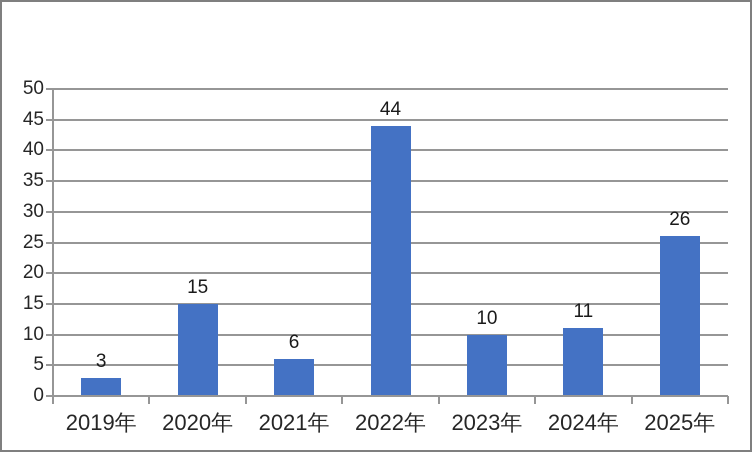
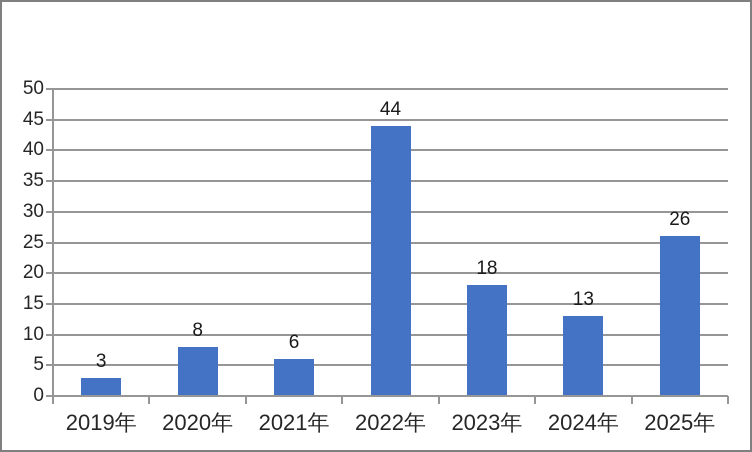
2020年: 15 -> 8
2023年: 10 -> 18
2024年: 11 -> 13
